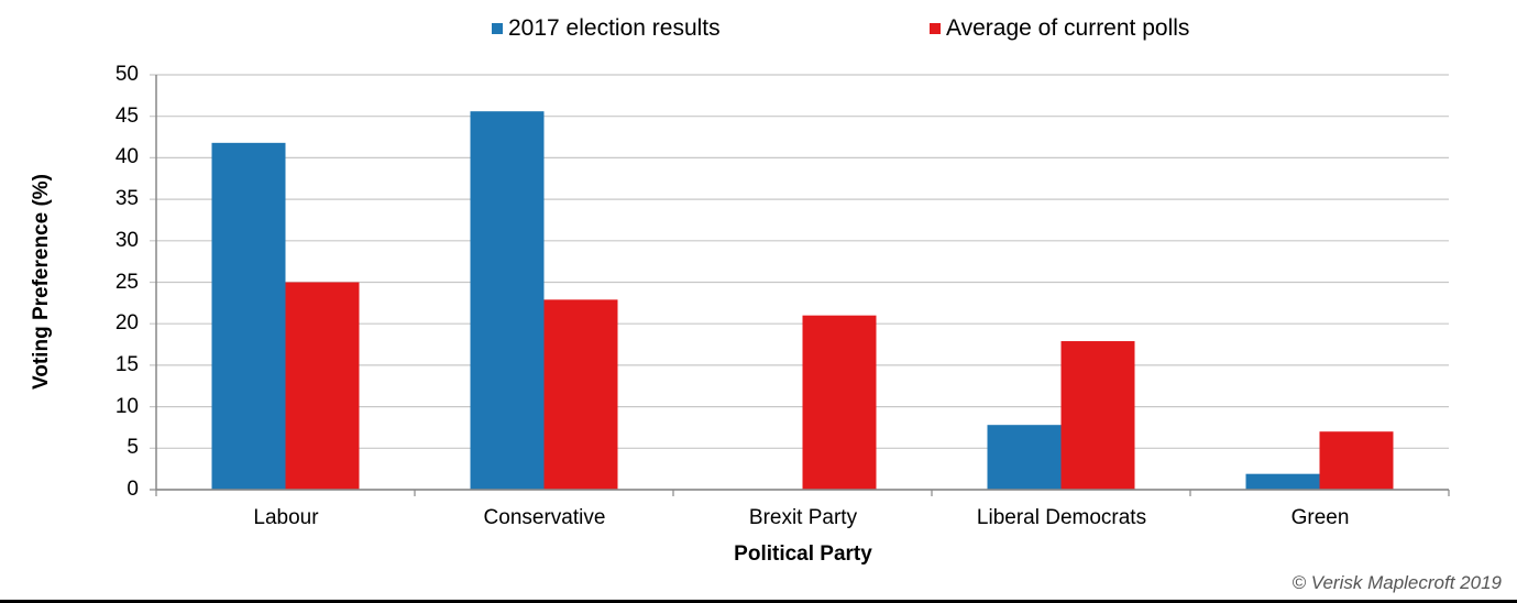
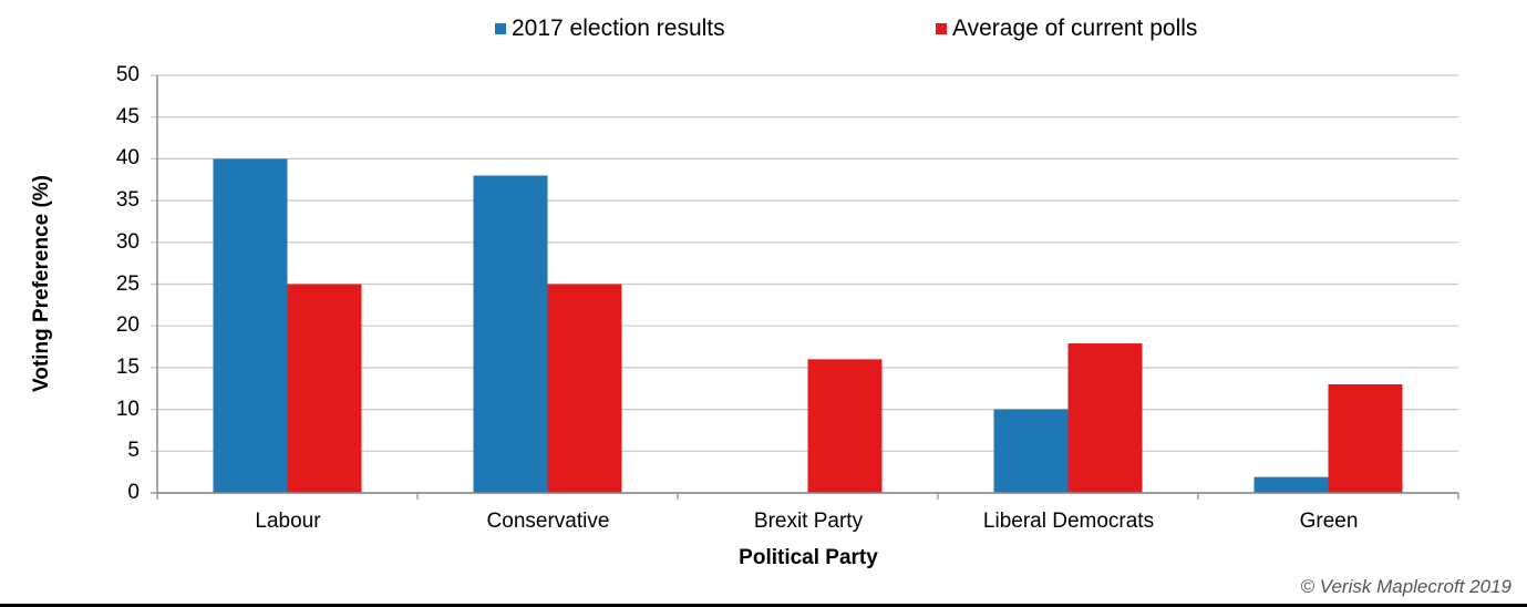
2017 election results/Labour: 42 -> 40
2017 election results/Conservative: 46 -> 38
Average of current polls/Conservative: 23 -> 25
Average of current polls/Brexit Party: 21 -> 16
2017 election results/Liberal Democrats: 8 -> 10
Average of current polls/Green: 7 -> 13
